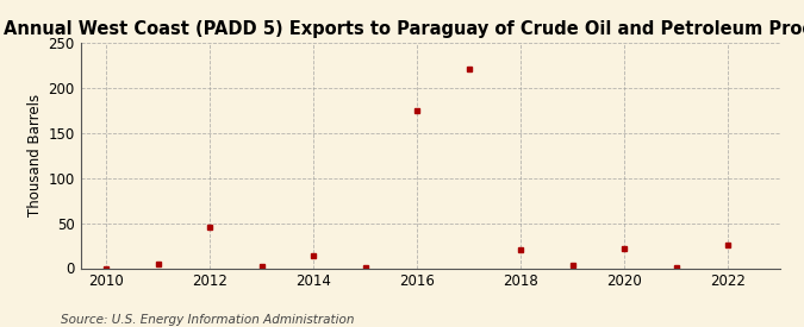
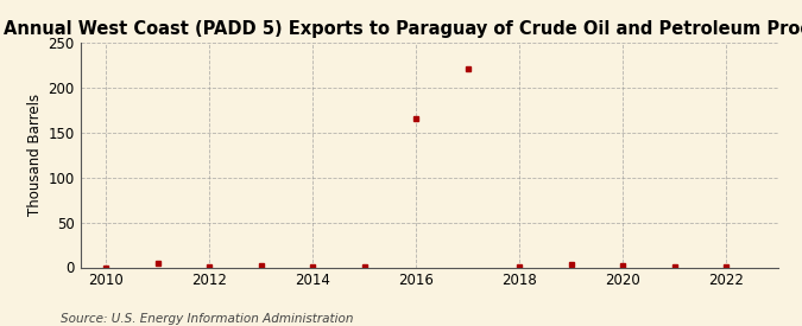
2012: 46 -> 1
2014: 14 -> 1
2016: 174 -> 165
2018: 20 -> 1
2020: 22 -> 2
2022: 26 -> 1
